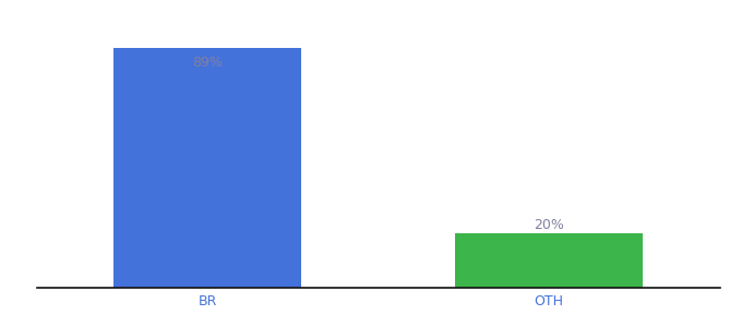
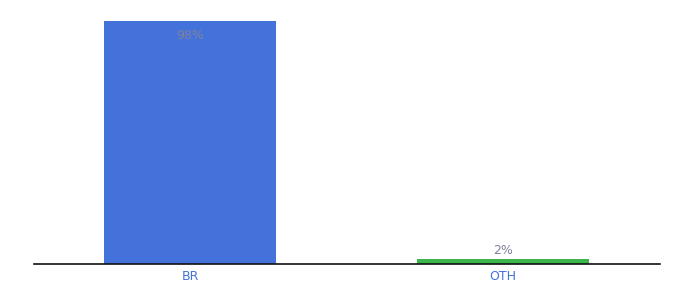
BR: 89% -> 98%
OTH: 20% -> 2%
